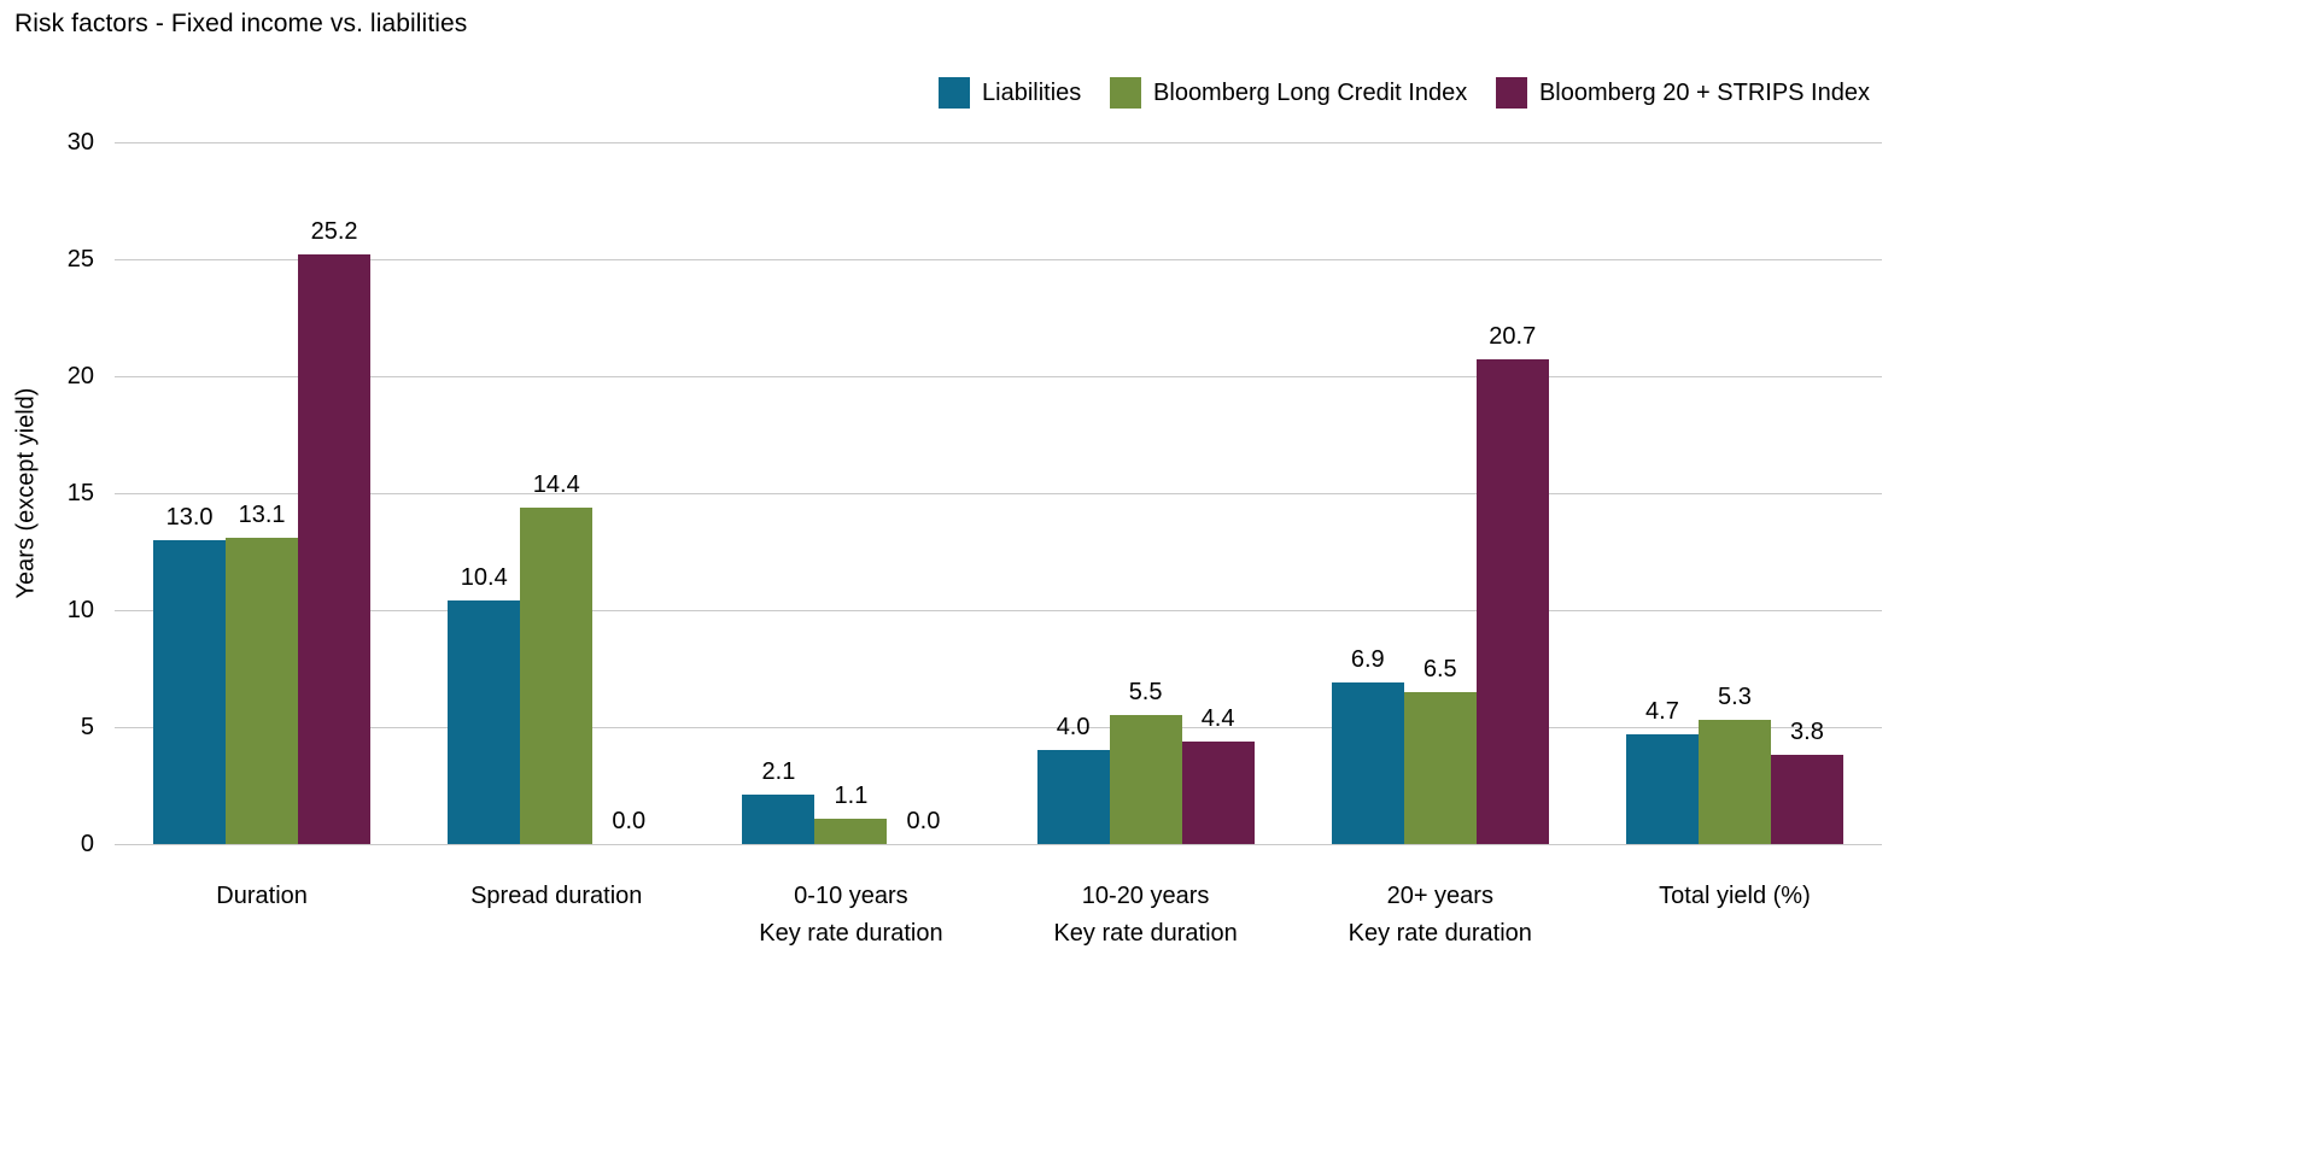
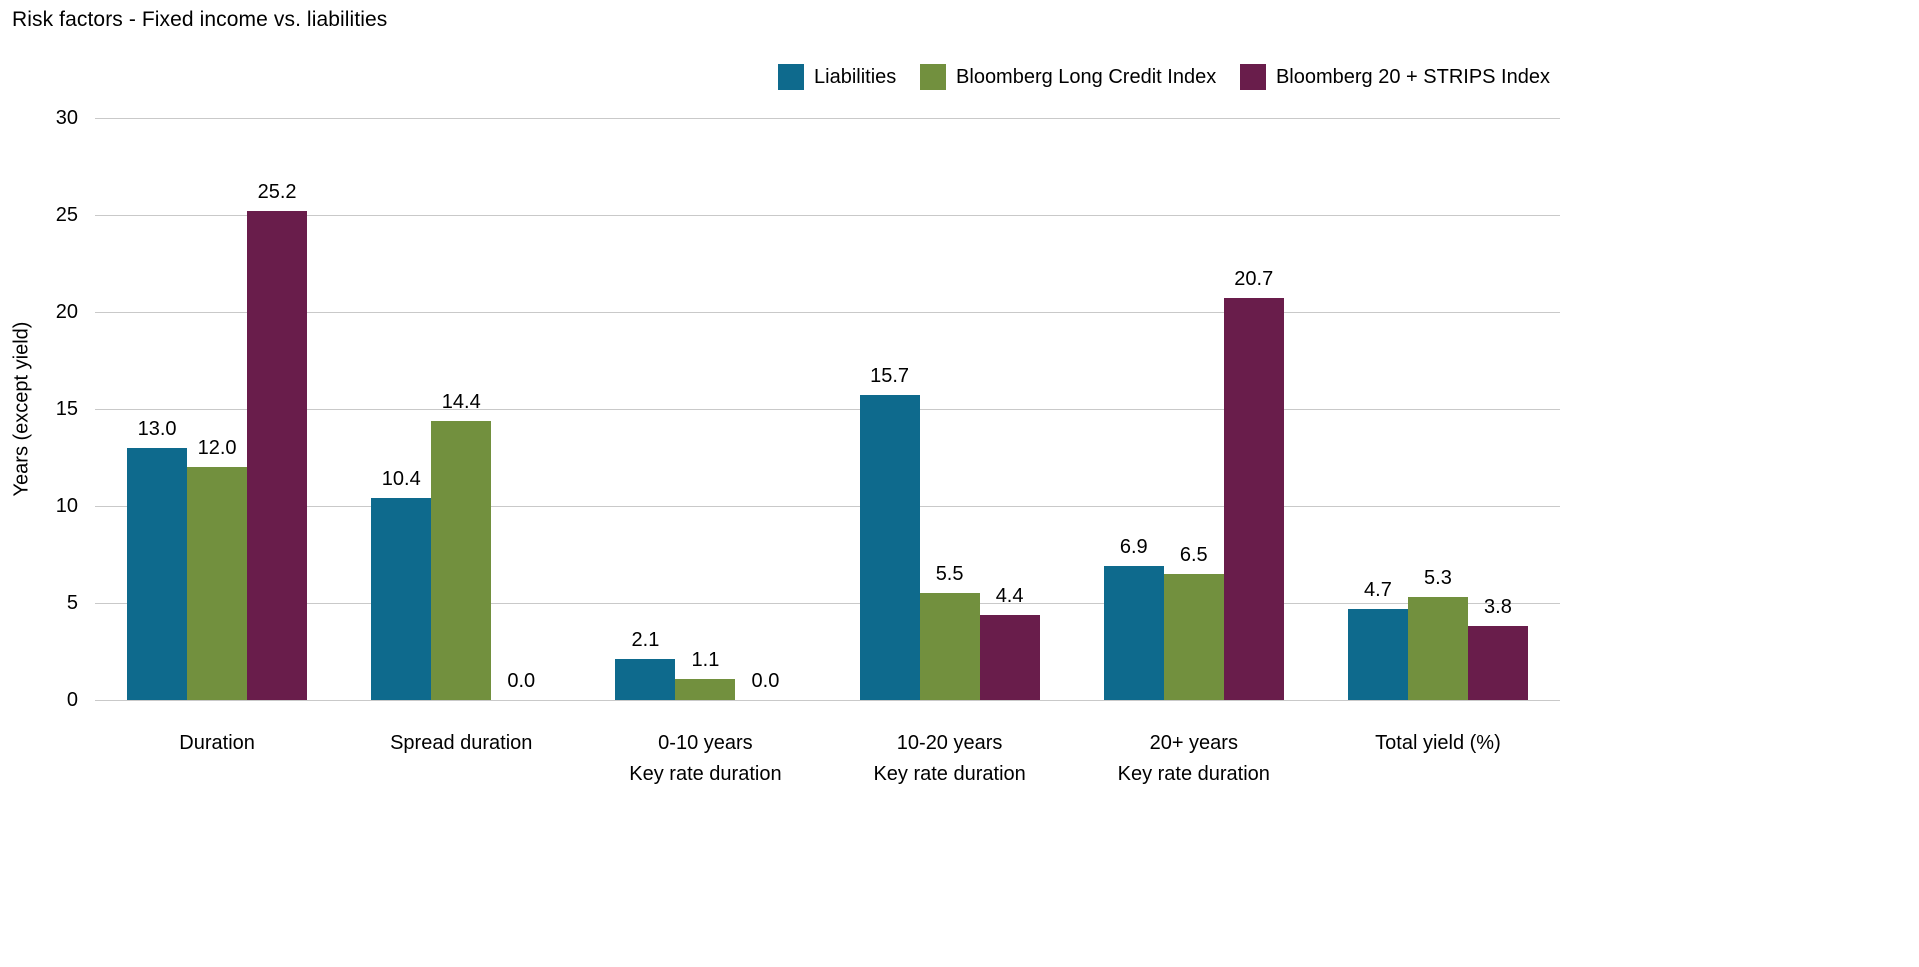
Bloomberg Long Credit Index/Duration: 13.1 -> 12.0
Liabilities/10-20 years Key rate duration: 4.0 -> 15.7
